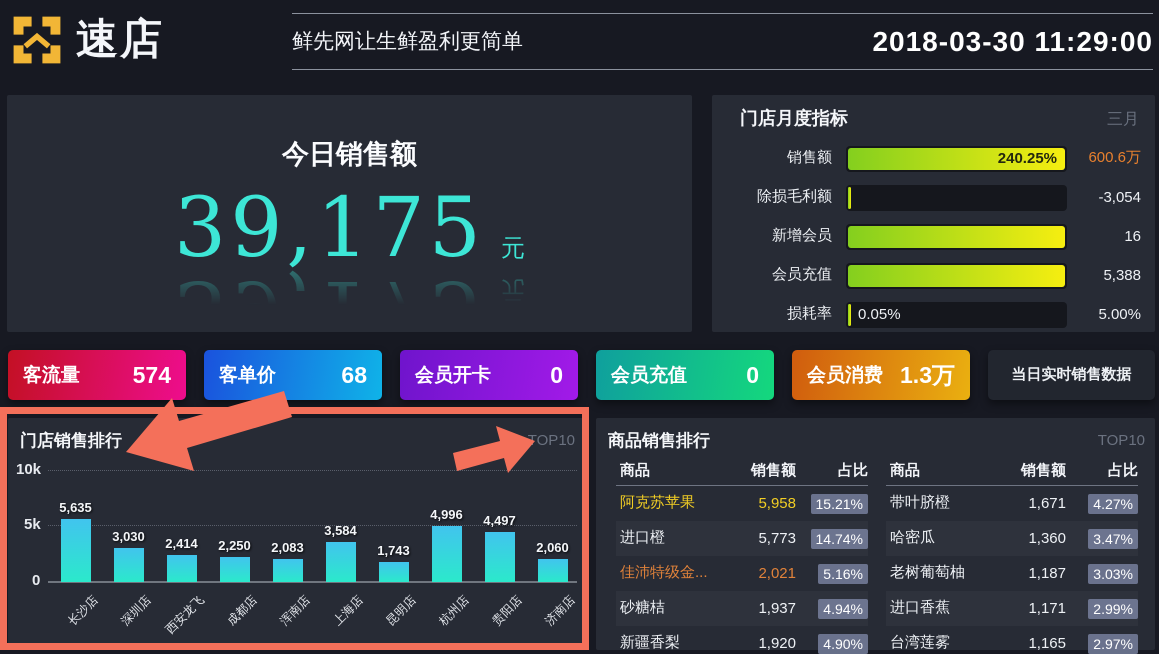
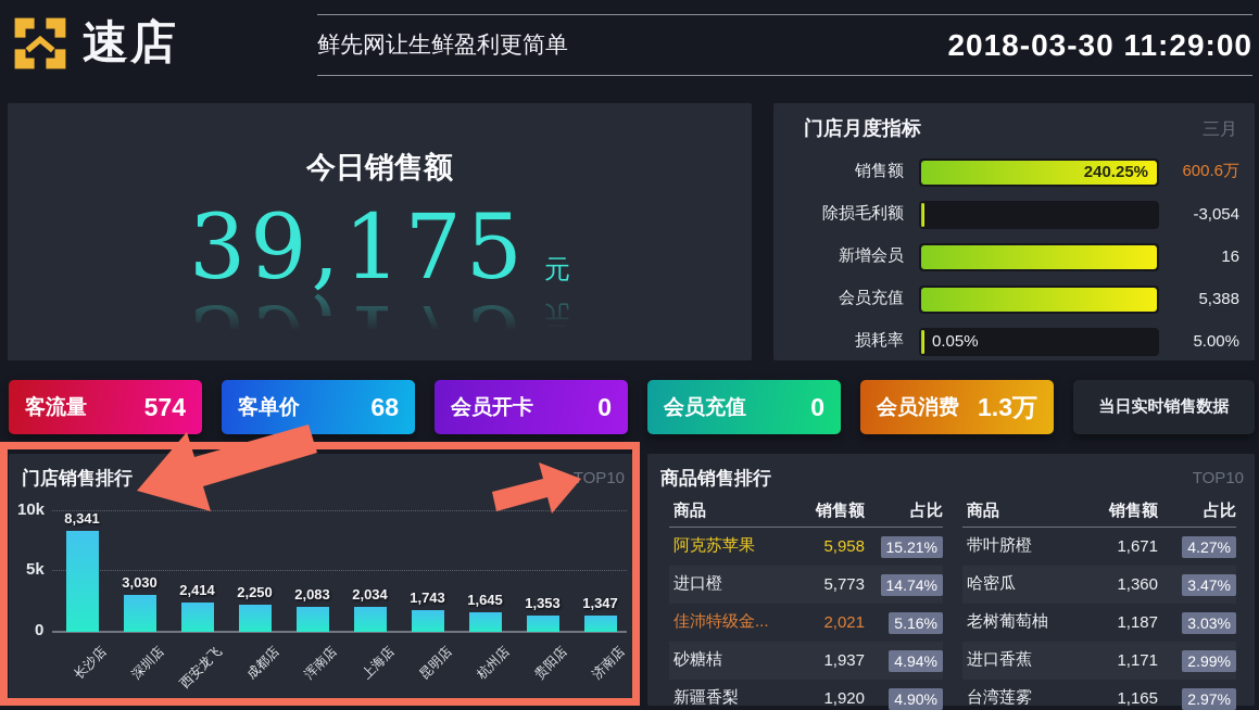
长沙店: 5,635 -> 8,341
上海店: 3,584 -> 2,034
杭州店: 4,996 -> 1,645
贵阳店: 4,497 -> 1,353
济南店: 2,060 -> 1,347
